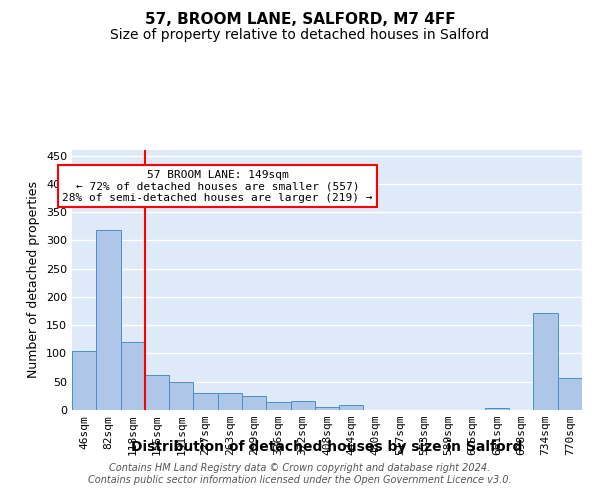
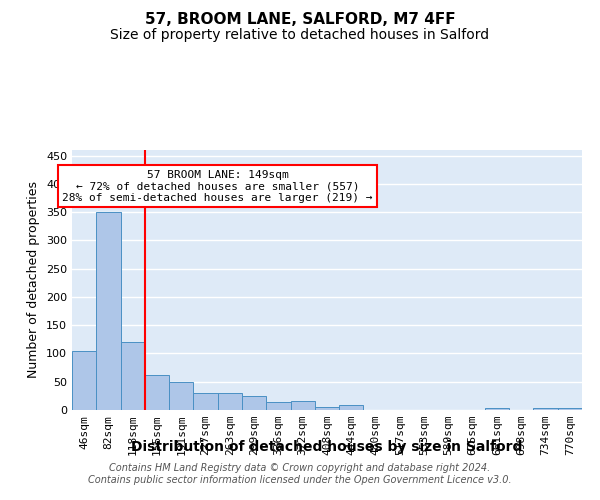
82sqm: 318 -> 350
734sqm: 172 -> 3
770sqm: 56 -> 4
